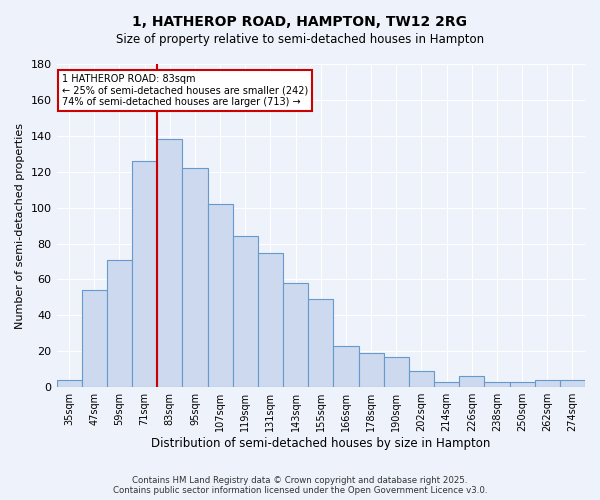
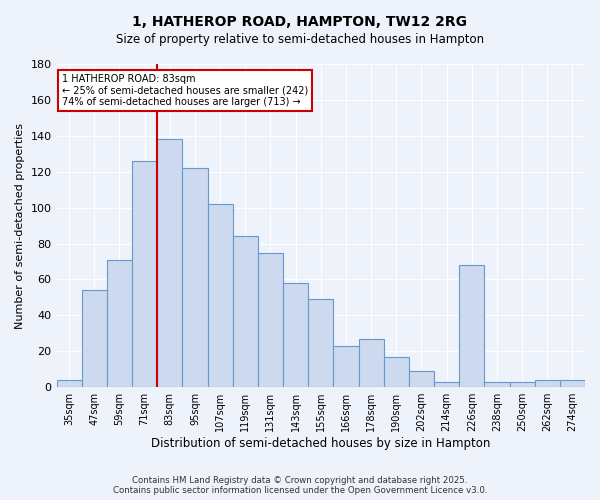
178sqm: 19 -> 27
226sqm: 6 -> 68
